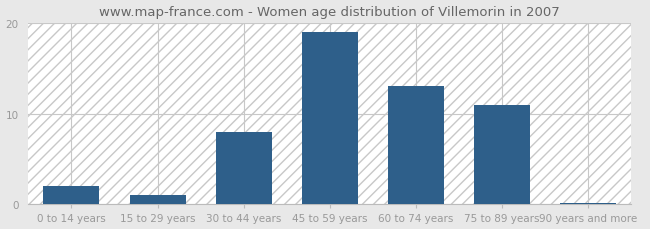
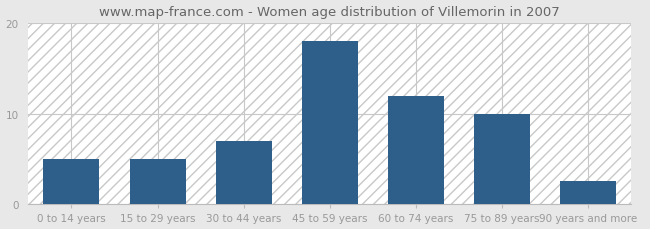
0 to 14 years: 2.0 -> 5.0
15 to 29 years: 1.0 -> 5.0
30 to 44 years: 8.0 -> 7.0
45 to 59 years: 19.0 -> 18.0
60 to 74 years: 13.0 -> 12.0
75 to 89 years: 11.0 -> 10.0
90 years and more: 0.2 -> 2.6
